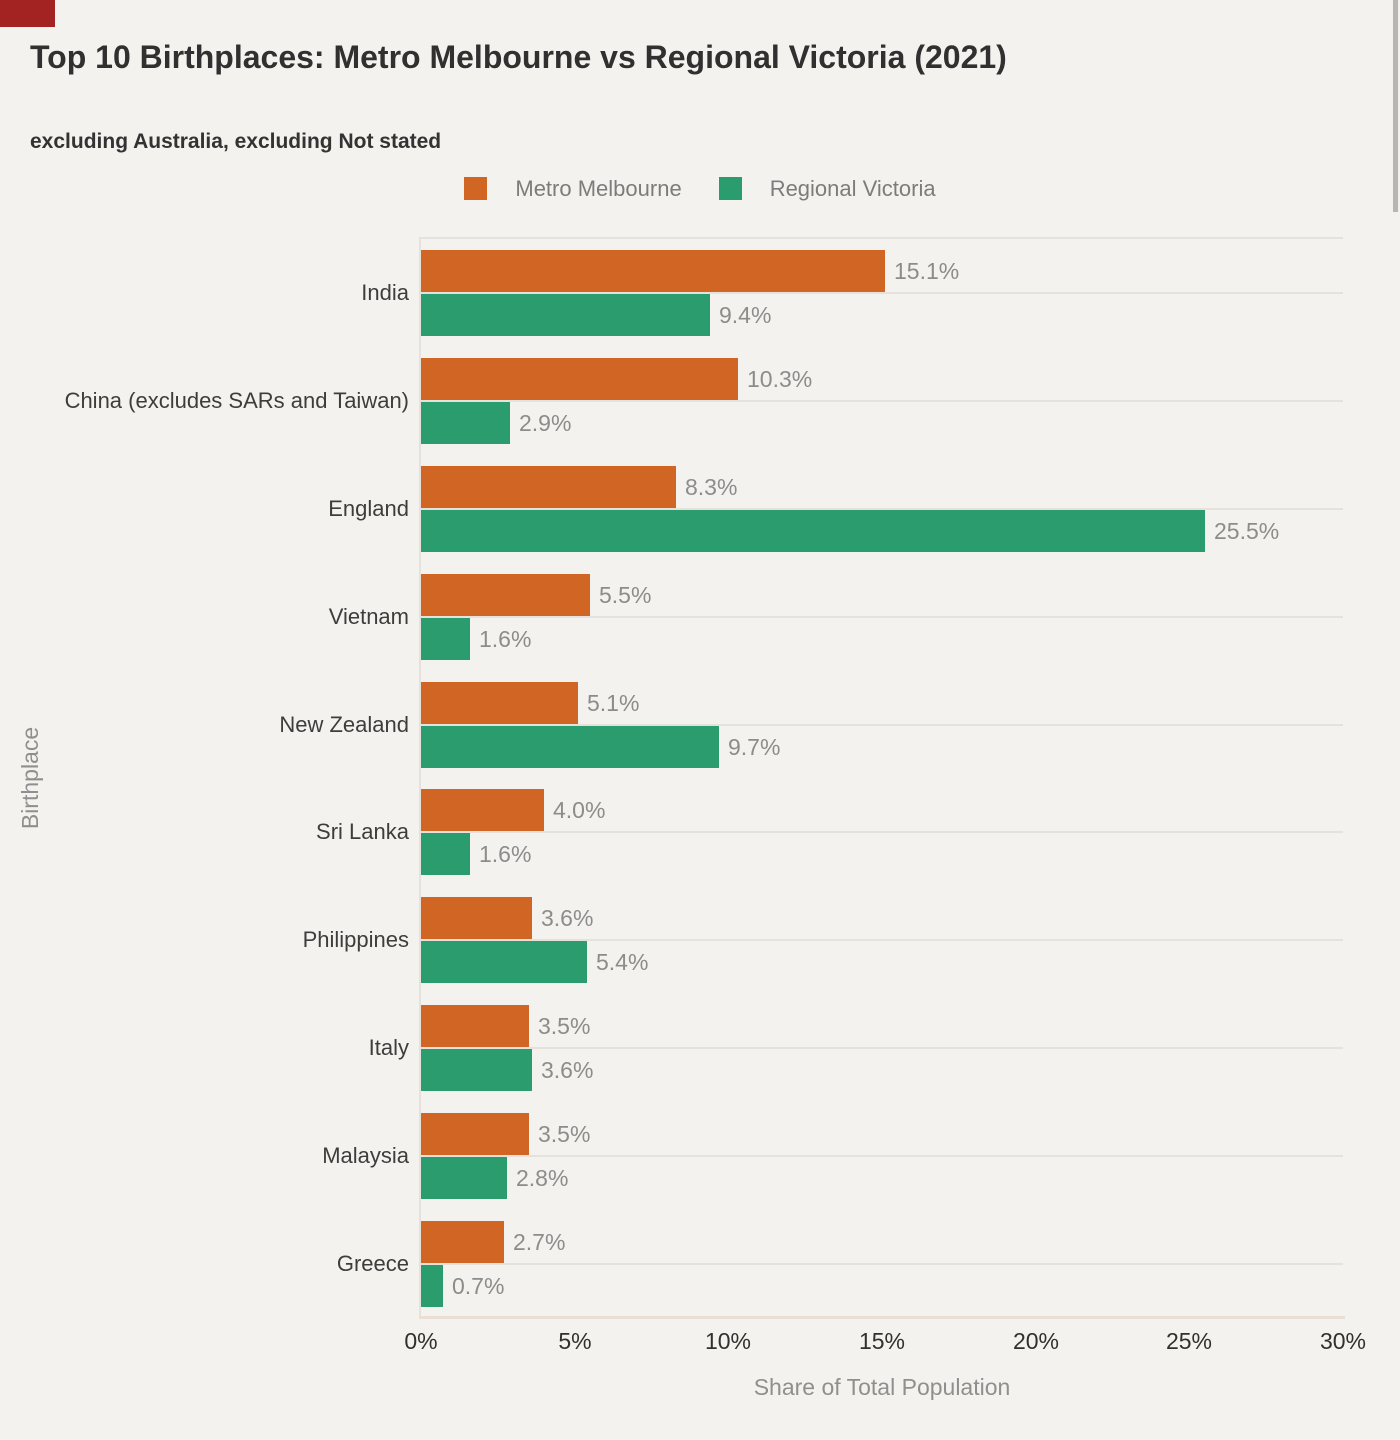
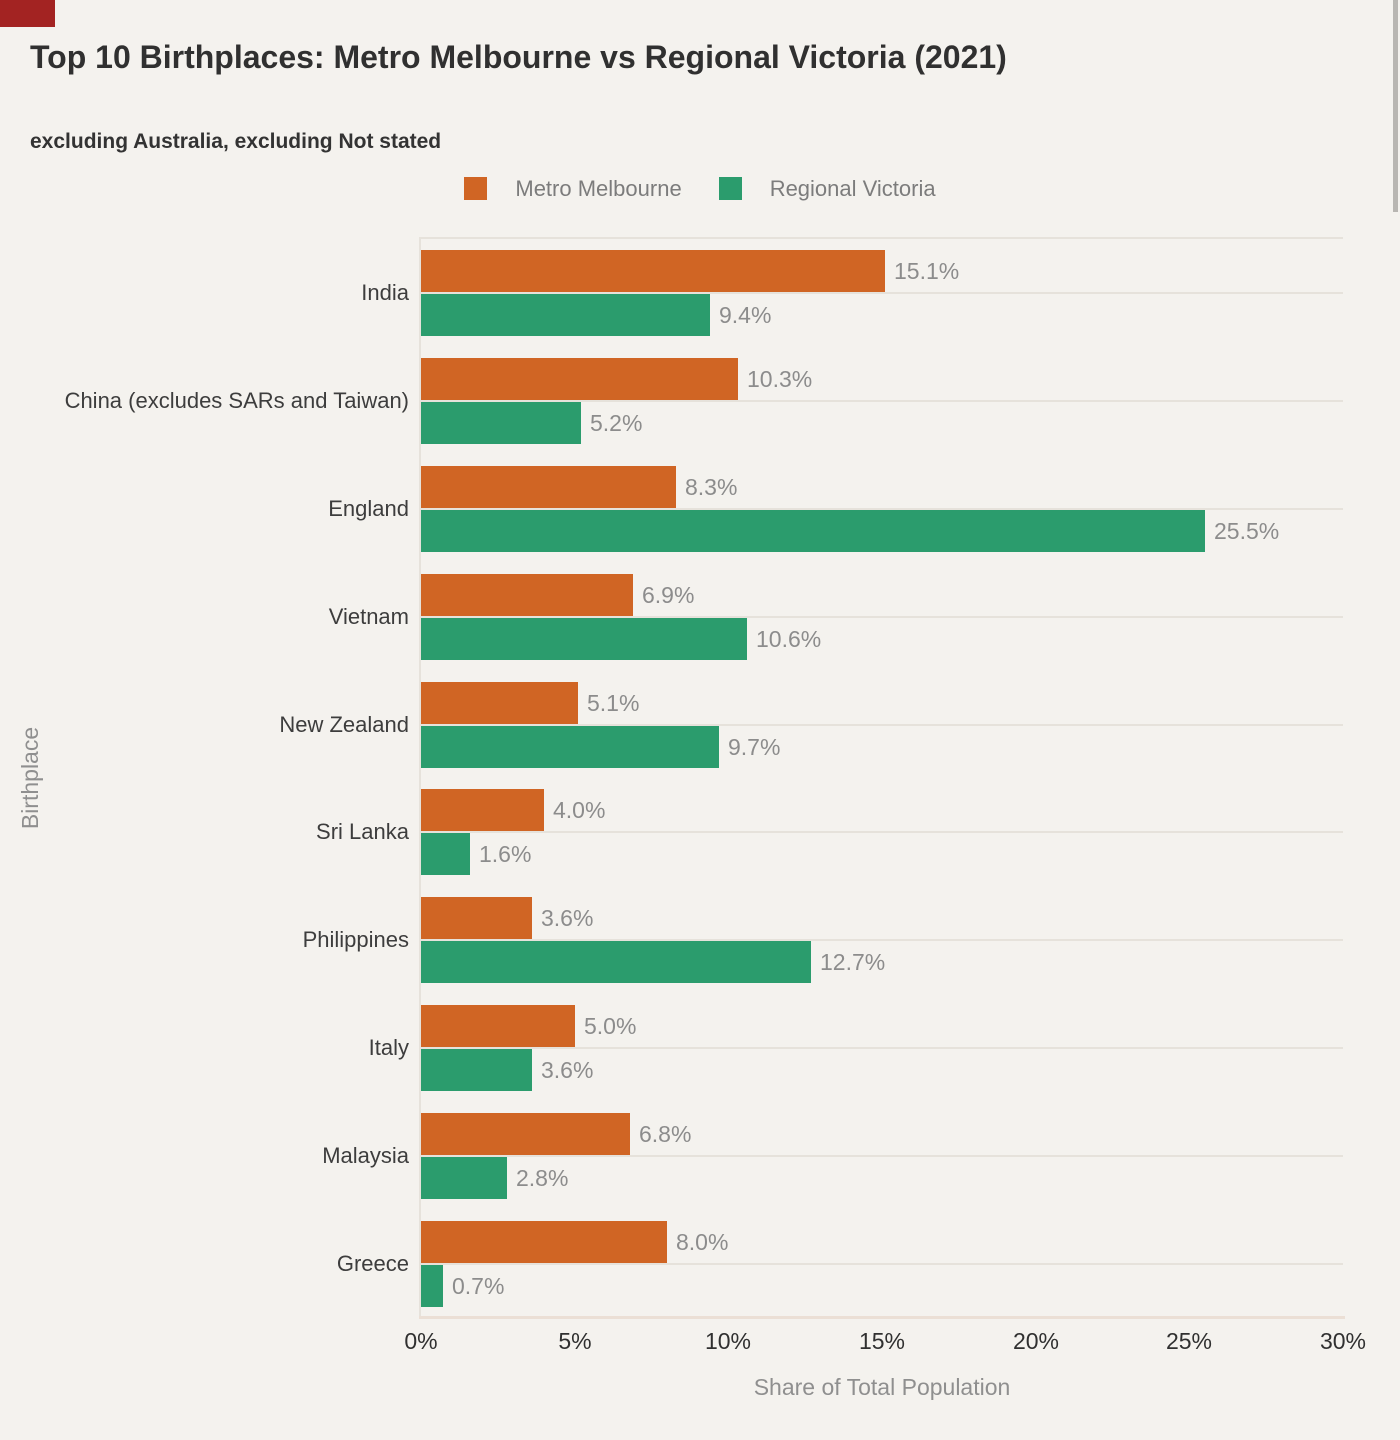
Regional Victoria/China (excludes SARs and Taiwan): 2.9% -> 5.2%
Metro Melbourne/Vietnam: 5.5% -> 6.9%
Regional Victoria/Vietnam: 1.6% -> 10.6%
Regional Victoria/Philippines: 5.4% -> 12.7%
Metro Melbourne/Italy: 3.5% -> 5.0%
Metro Melbourne/Malaysia: 3.5% -> 6.8%
Metro Melbourne/Greece: 2.7% -> 8.0%
